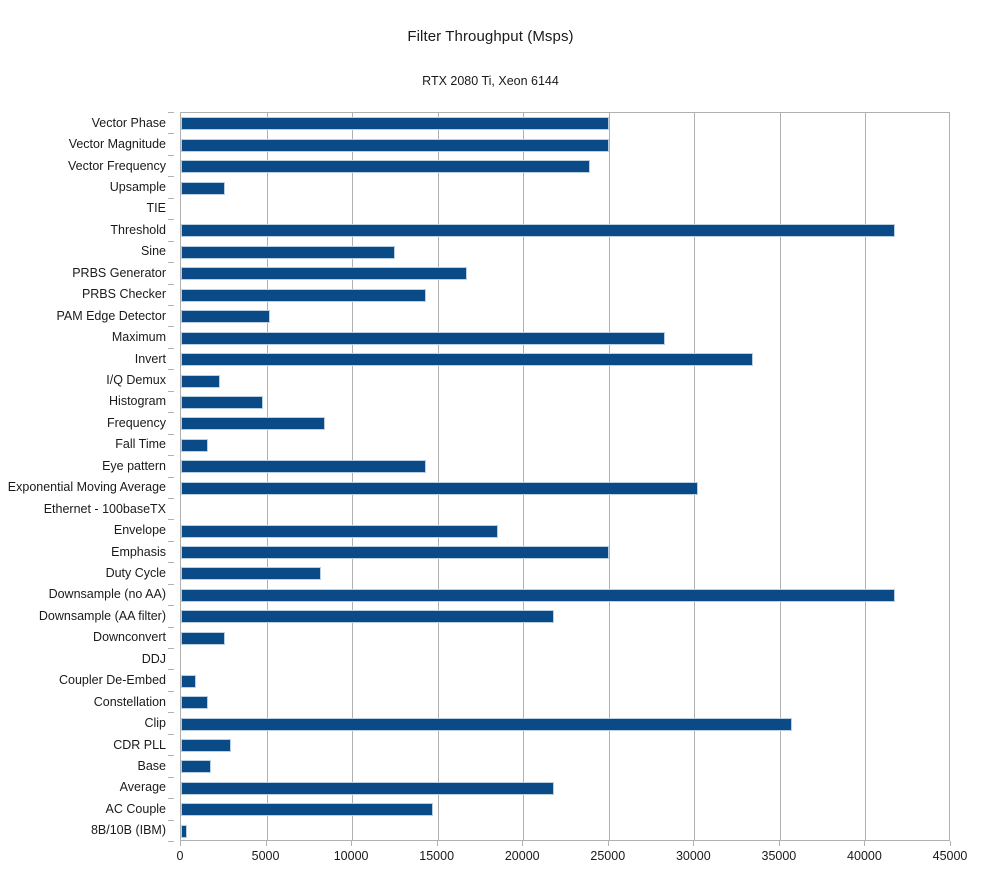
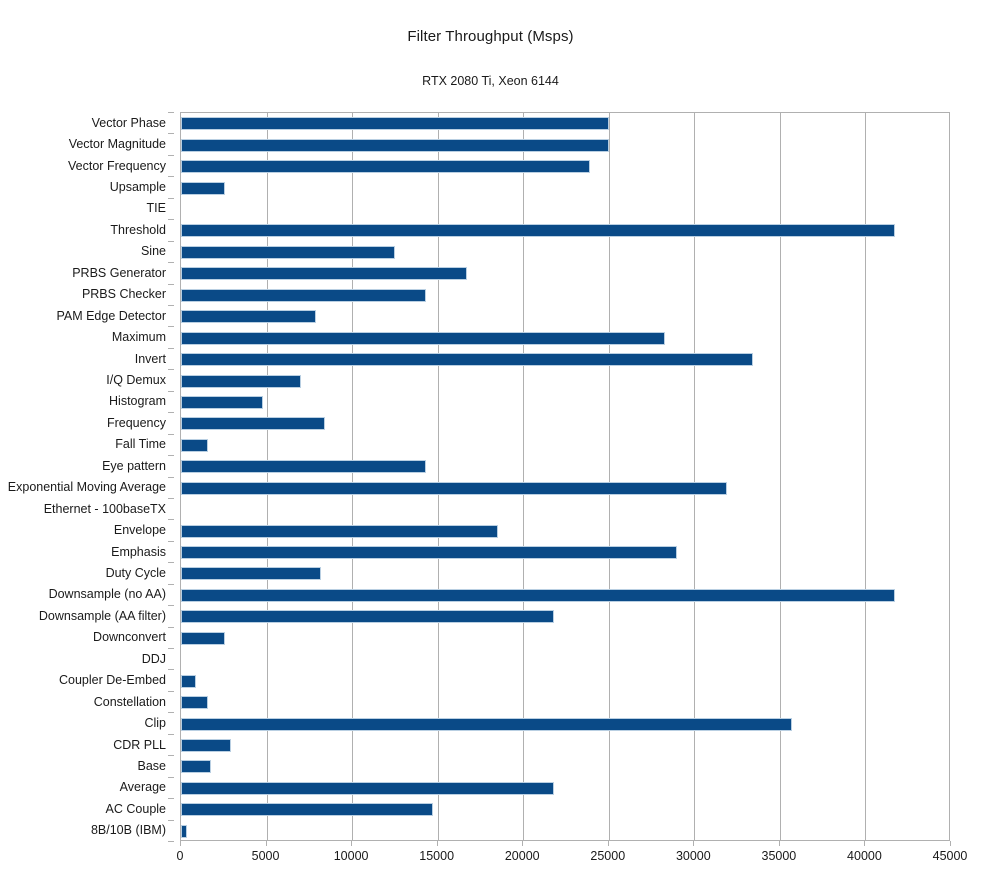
PAM Edge Detector: 5200 -> 7900
I/Q Demux: 2300 -> 7000
Exponential Moving Average: 30200 -> 31900
Emphasis: 25000 -> 29000
